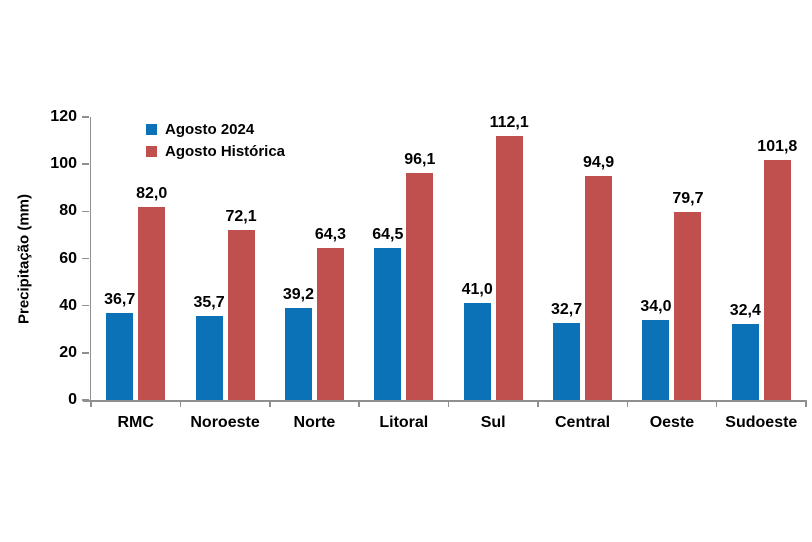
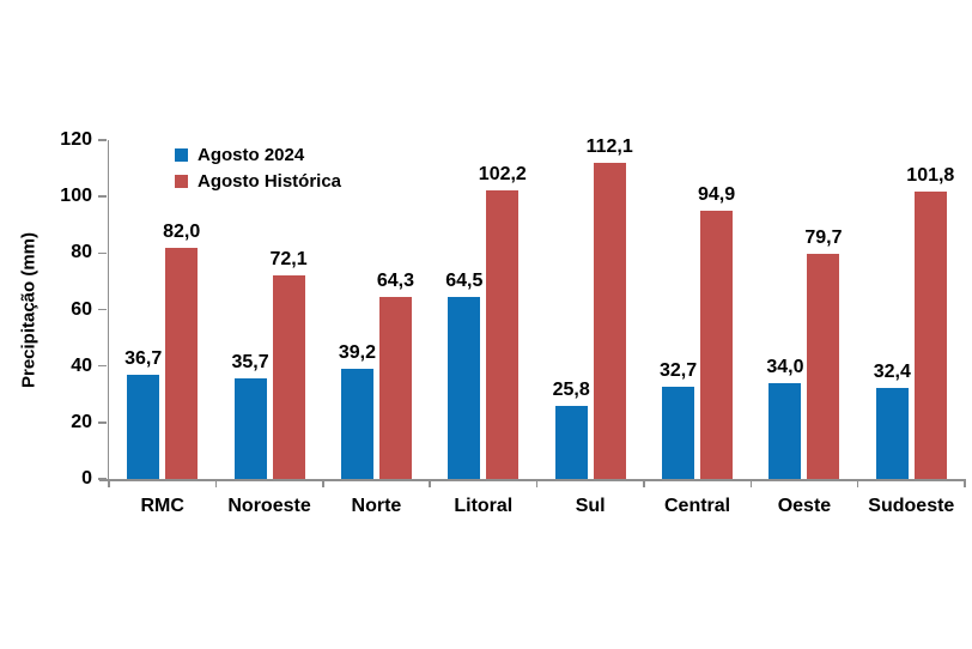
Agosto Histórica/Litoral: 96,1 -> 102,2
Agosto 2024/Sul: 41,0 -> 25,8
